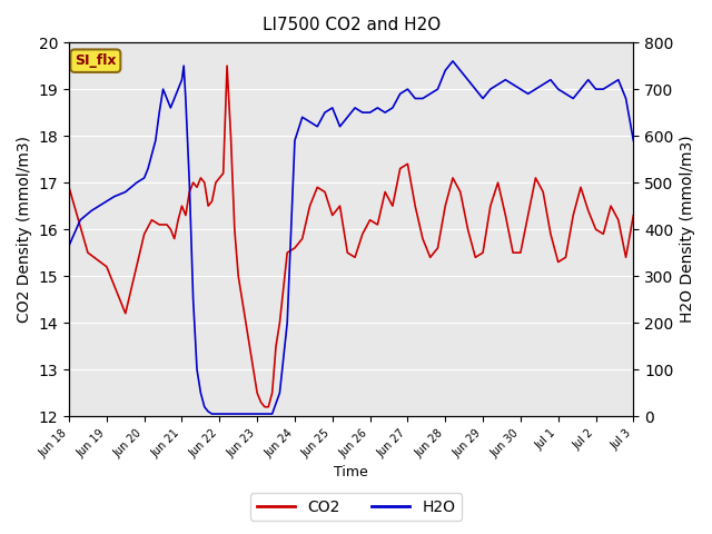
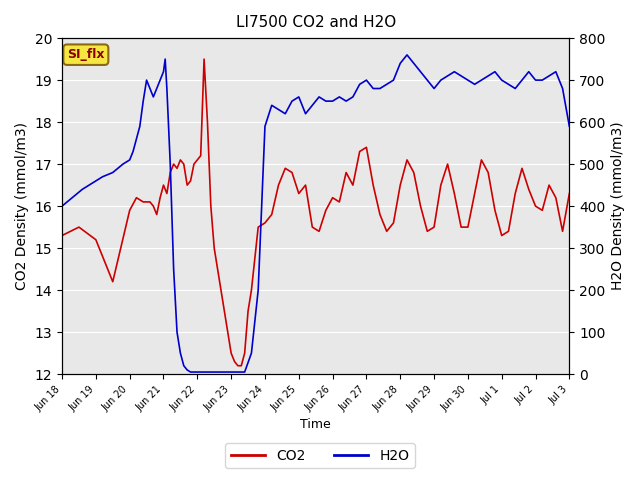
CO2/Jun 18: 16.9 -> 15.3
H2O/Jun 18: 365 -> 400
